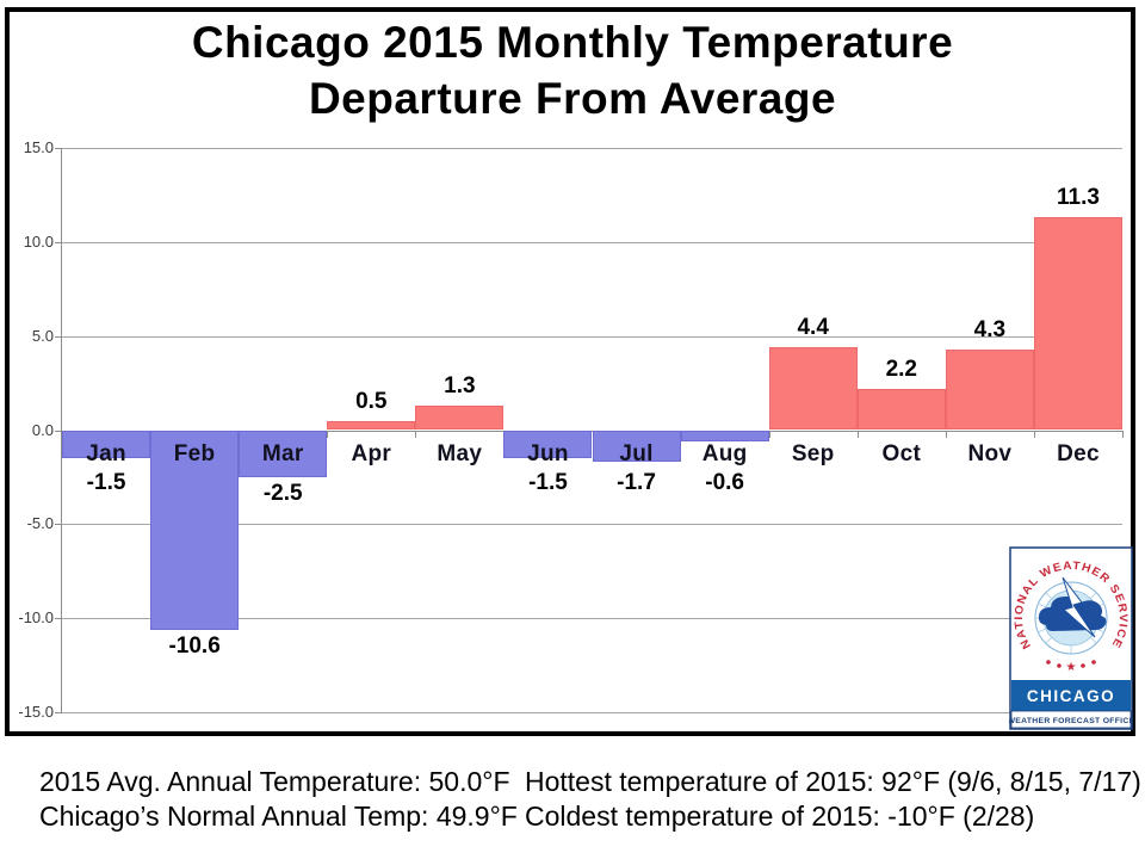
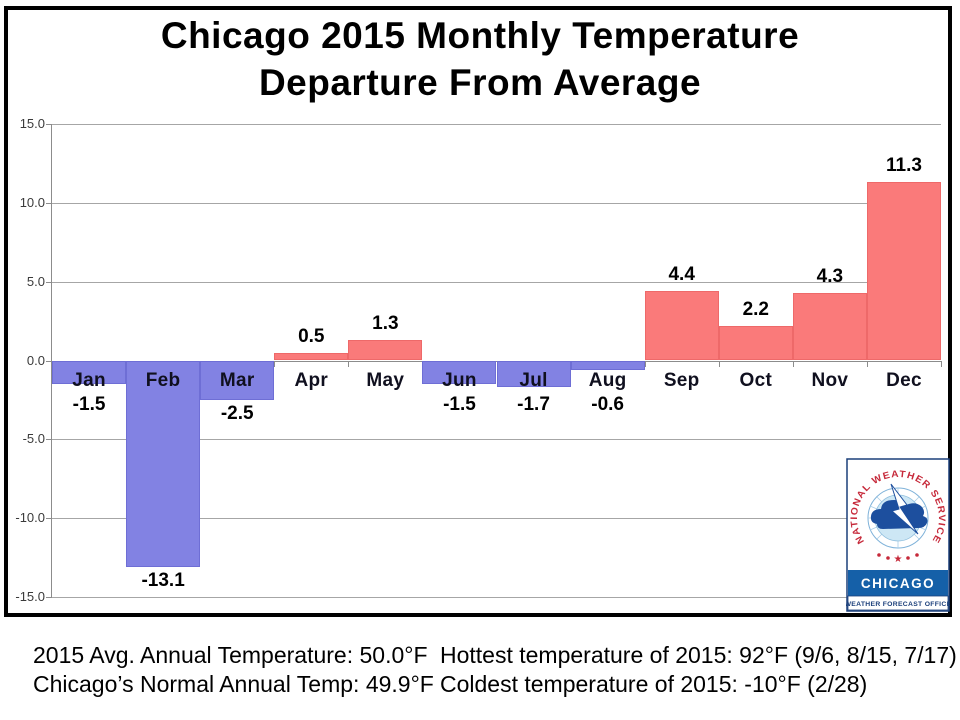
Feb: -10.6 -> -13.1
